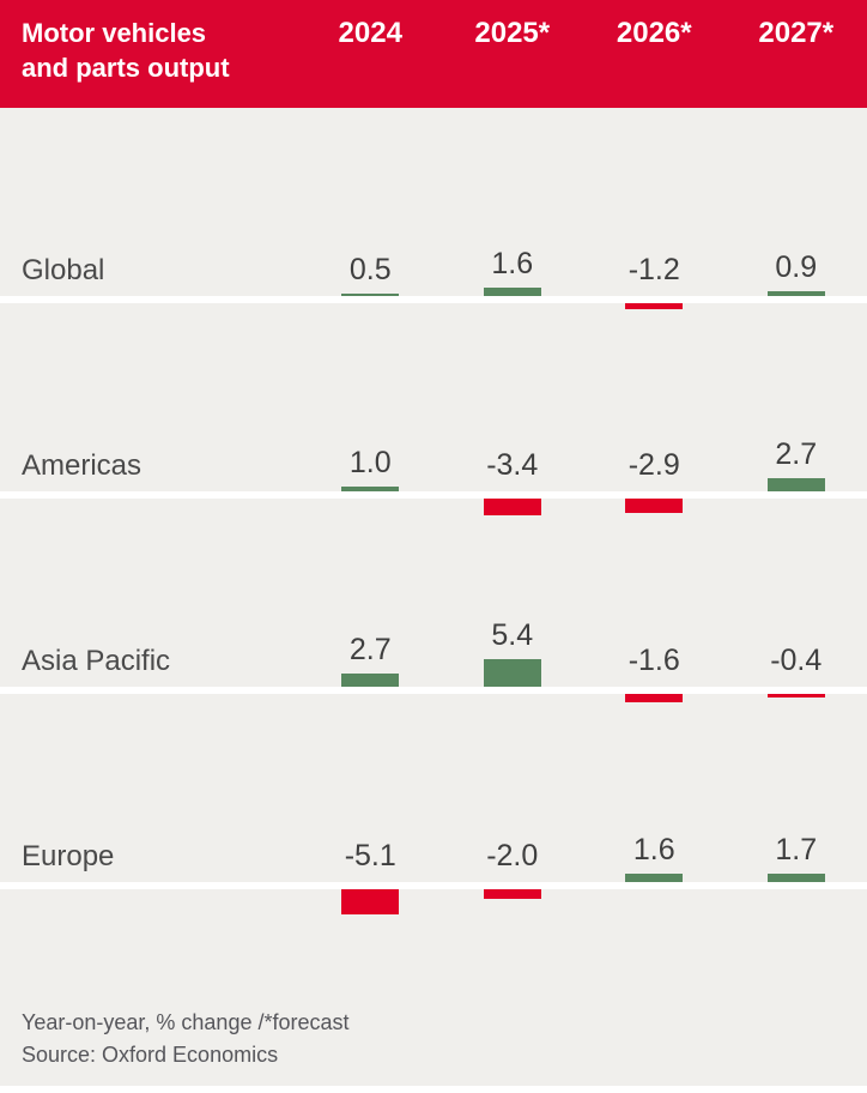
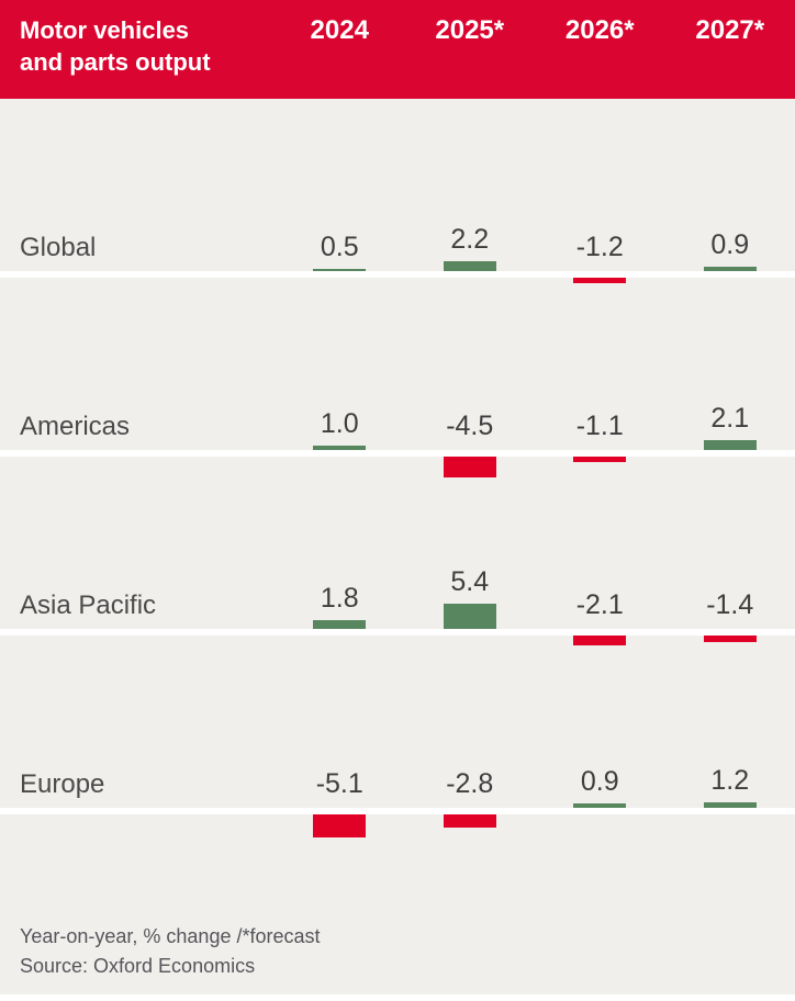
Asia Pacific/2024: 2.7 -> 1.8
Global/2025*: 1.6 -> 2.2
Americas/2025*: -3.4 -> -4.5
Europe/2025*: -2.0 -> -2.8
Americas/2026*: -2.9 -> -1.1
Asia Pacific/2026*: -1.6 -> -2.1
Europe/2026*: 1.6 -> 0.9
Americas/2027*: 2.7 -> 2.1
Asia Pacific/2027*: -0.4 -> -1.4
Europe/2027*: 1.7 -> 1.2
